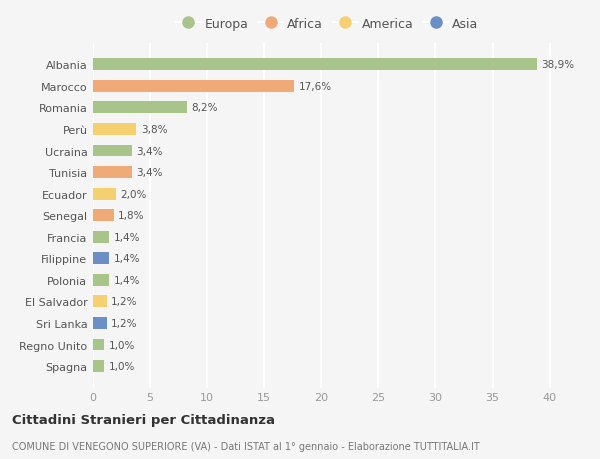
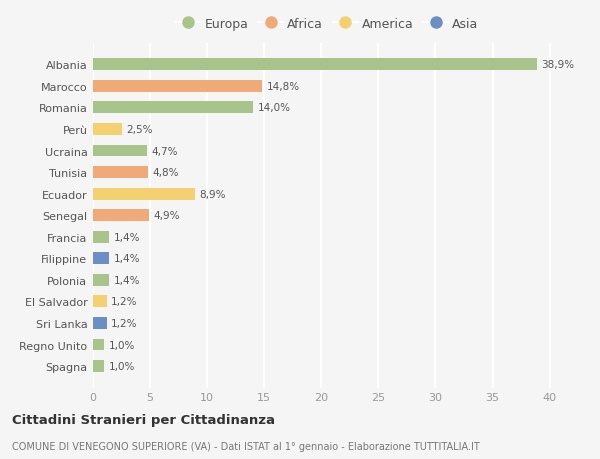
Marocco: 17,6% -> 14,8%
Romania: 8,2% -> 14,0%
Perù: 3,8% -> 2,5%
Ucraina: 3,4% -> 4,7%
Tunisia: 3,4% -> 4,8%
Ecuador: 2,0% -> 8,9%
Senegal: 1,8% -> 4,9%
